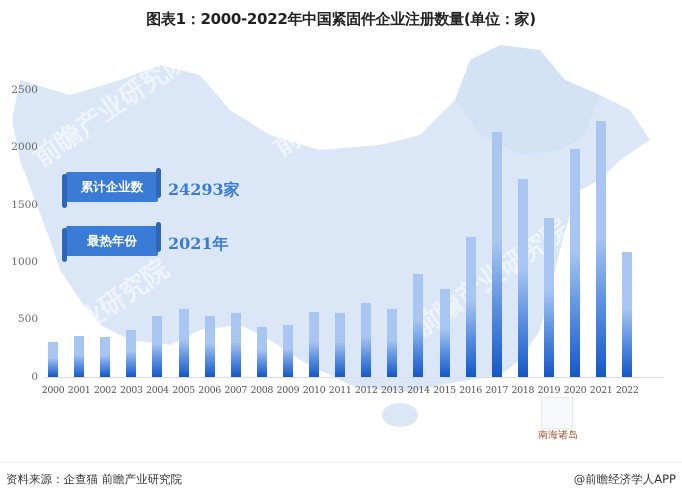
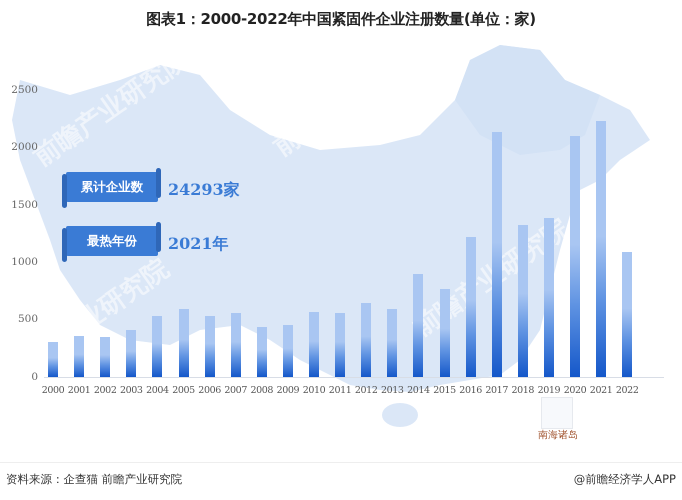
2018: 1720 -> 1320
2020: 1980 -> 2100
